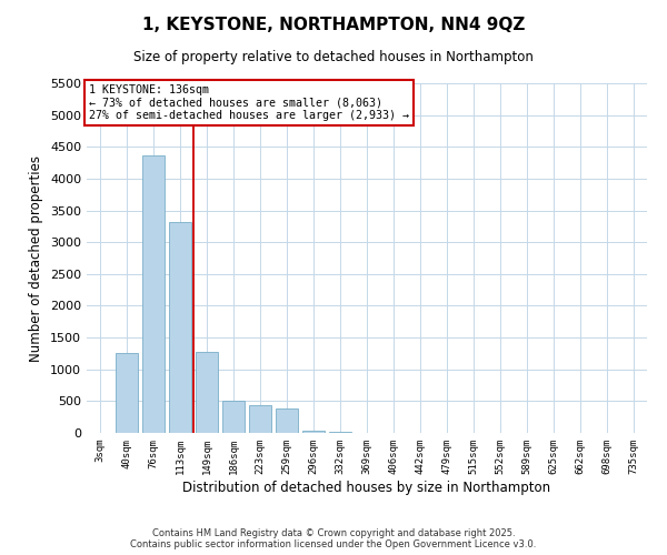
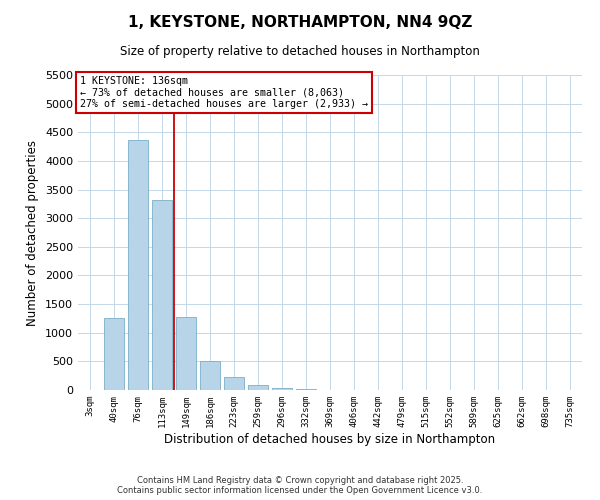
223sqm: 440 -> 230
259sqm: 380 -> 80
